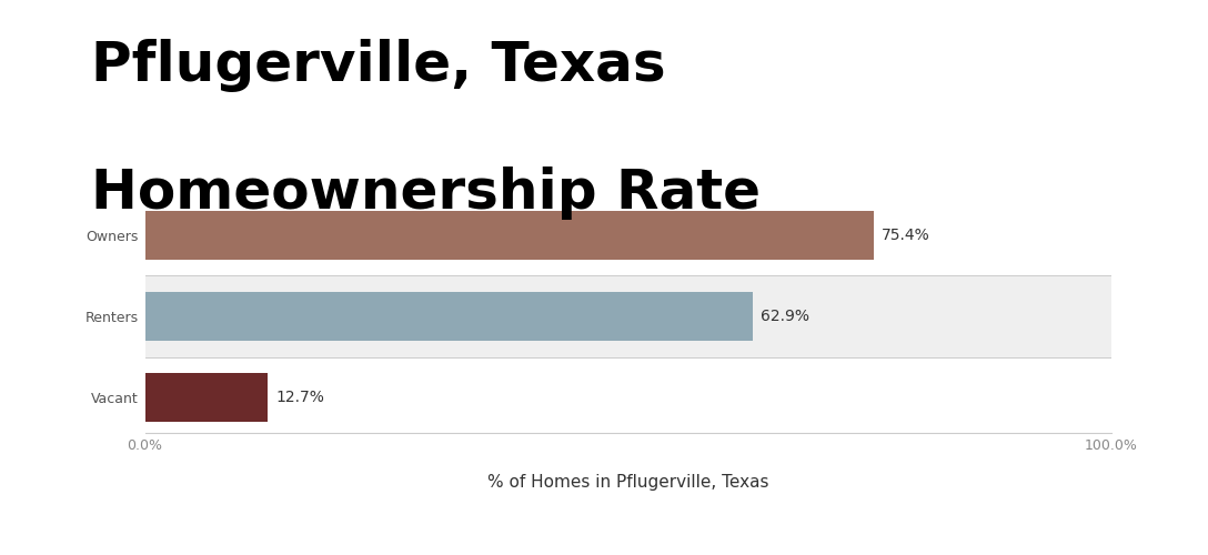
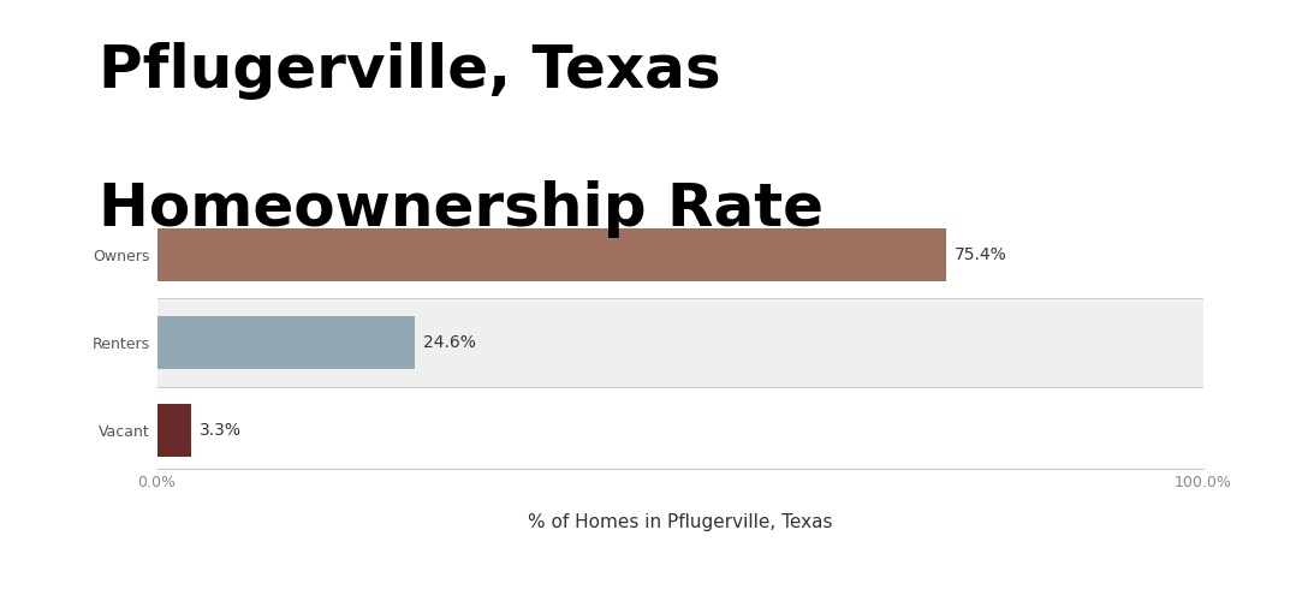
Renters: 62.9% -> 24.6%
Vacant: 12.7% -> 3.3%
